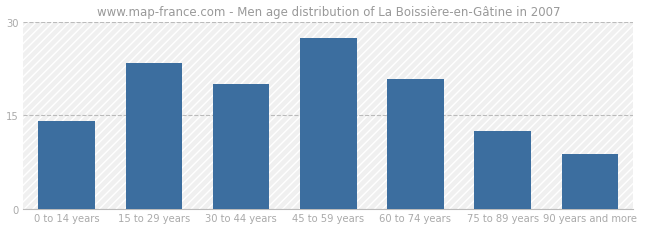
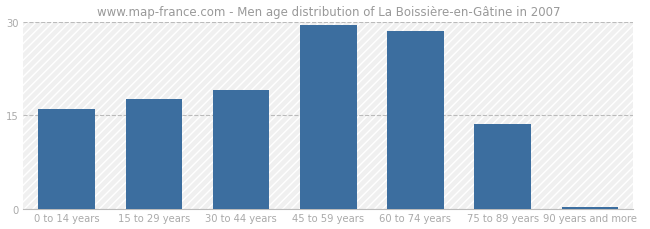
0 to 14 years: 14.0 -> 16.0
15 to 29 years: 23.4 -> 17.5
30 to 44 years: 20.0 -> 19.0
45 to 59 years: 27.4 -> 29.5
60 to 74 years: 20.8 -> 28.5
75 to 89 years: 12.4 -> 13.5
90 years and more: 8.8 -> 0.3
